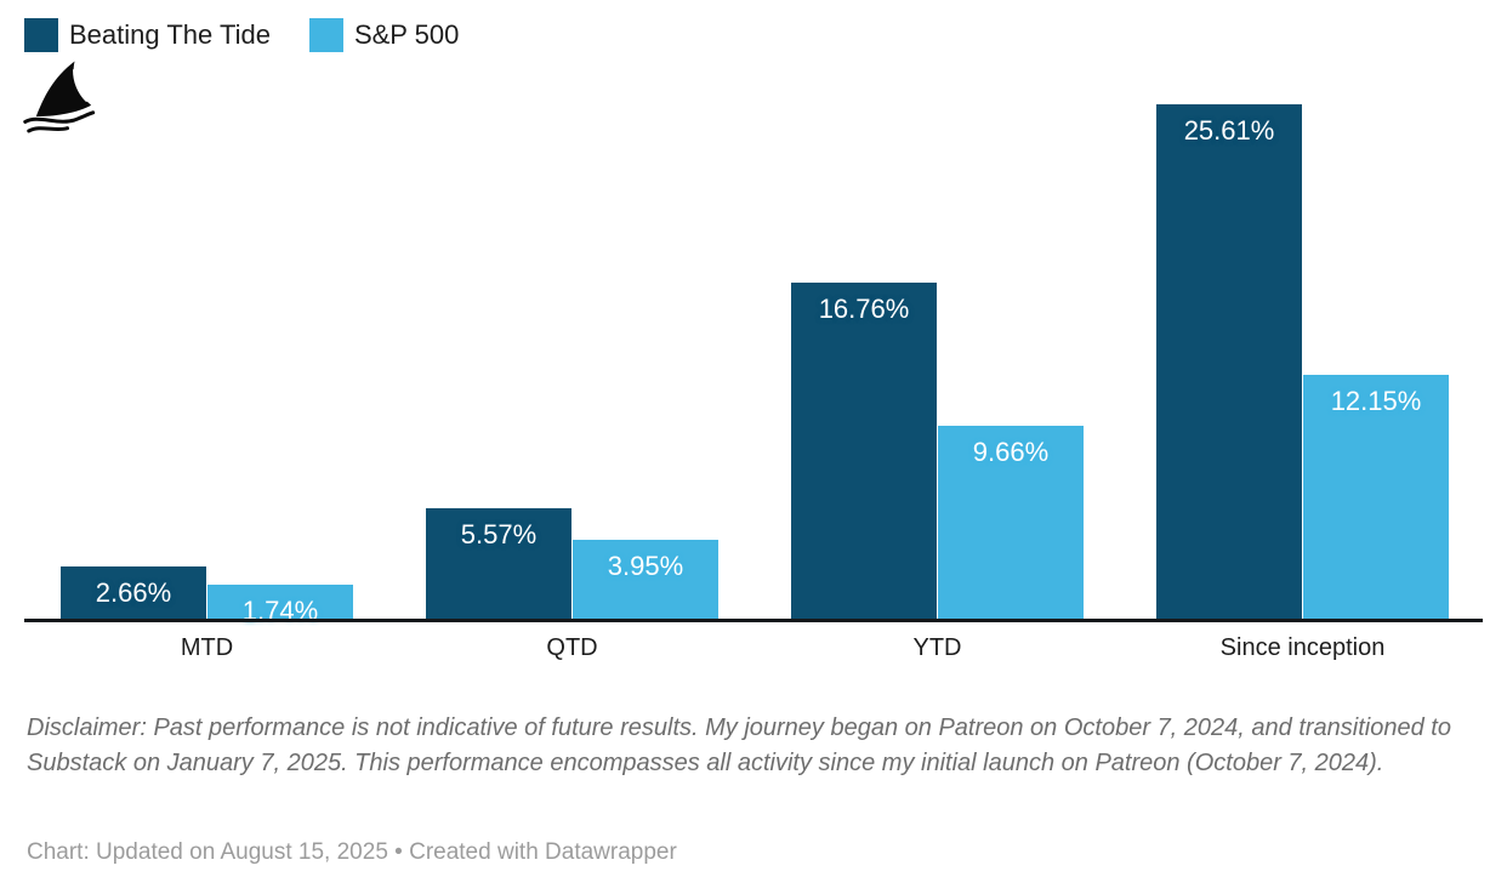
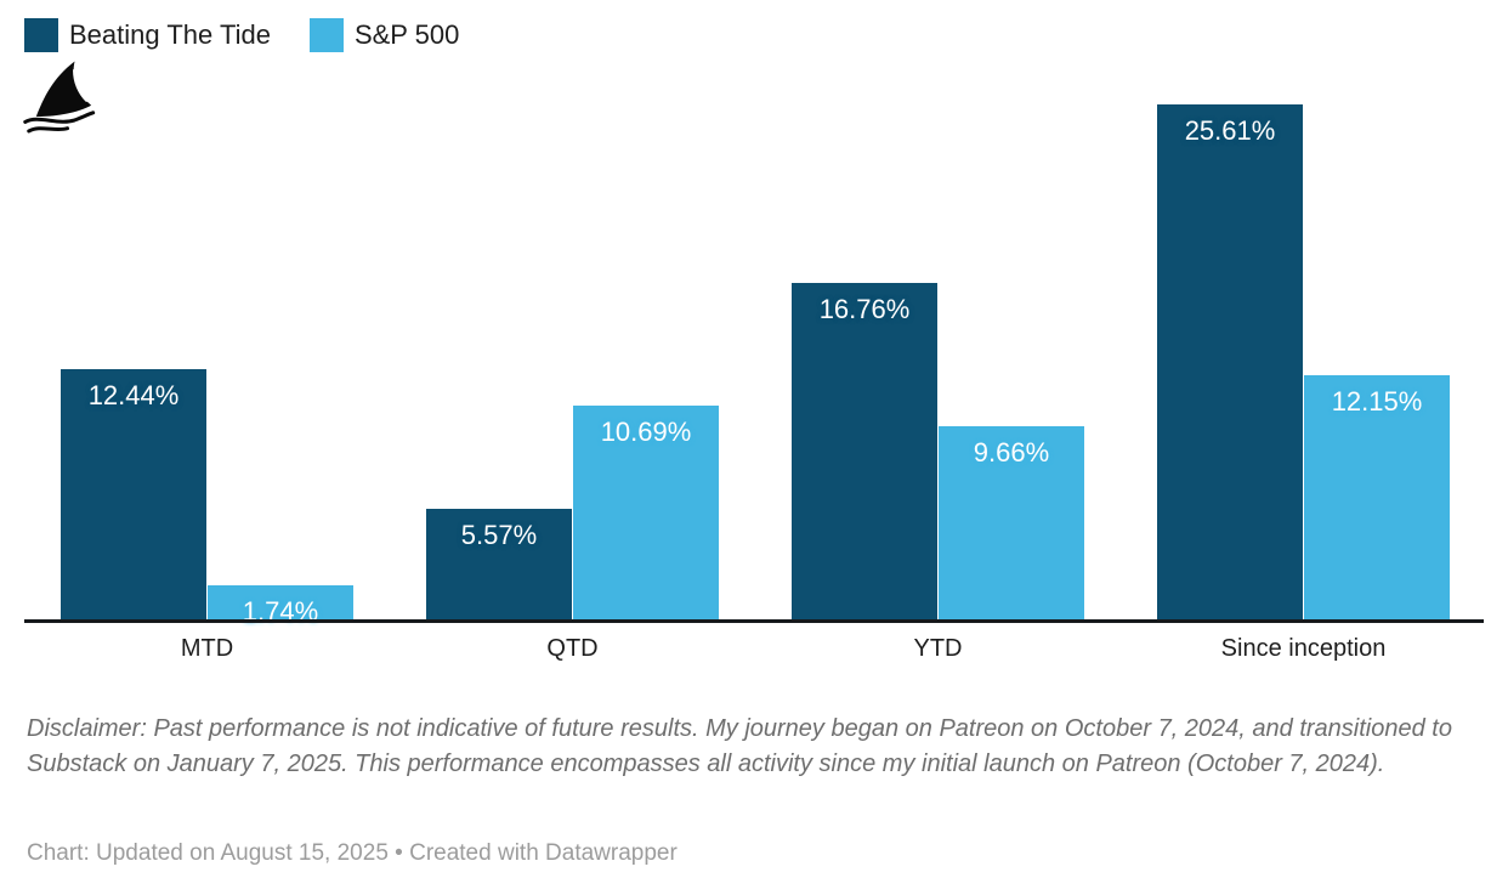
Beating The Tide/MTD: 2.66% -> 12.44%
S&P 500/QTD: 3.95% -> 10.69%
